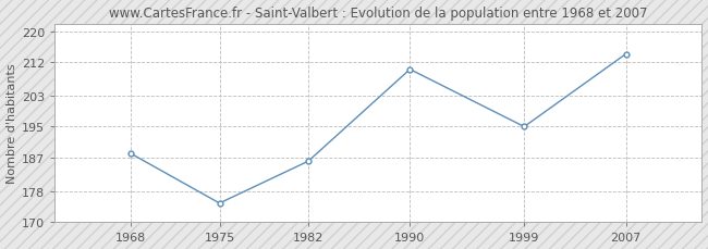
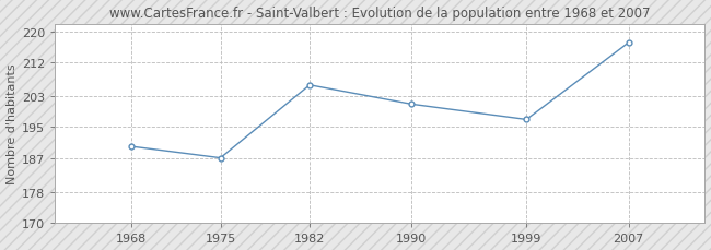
1968: 188 -> 190
1975: 175 -> 187
1982: 186 -> 206
1990: 210 -> 201
1999: 195 -> 197
2007: 214 -> 217
